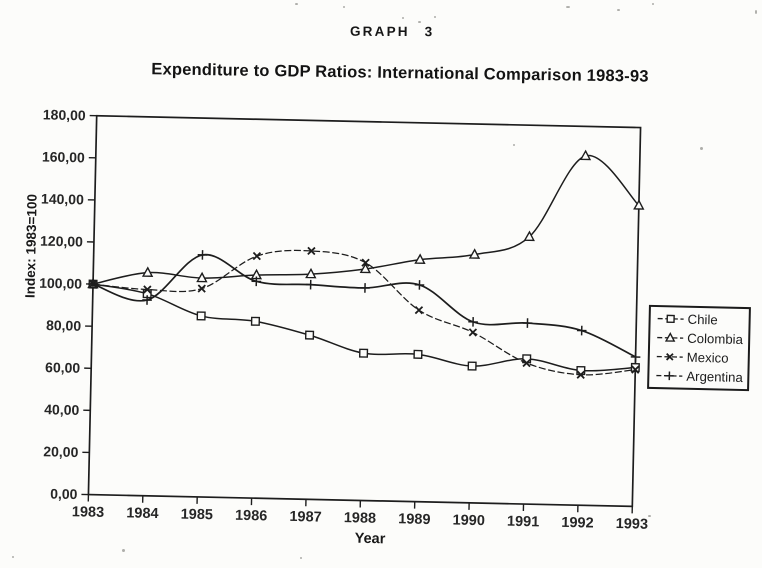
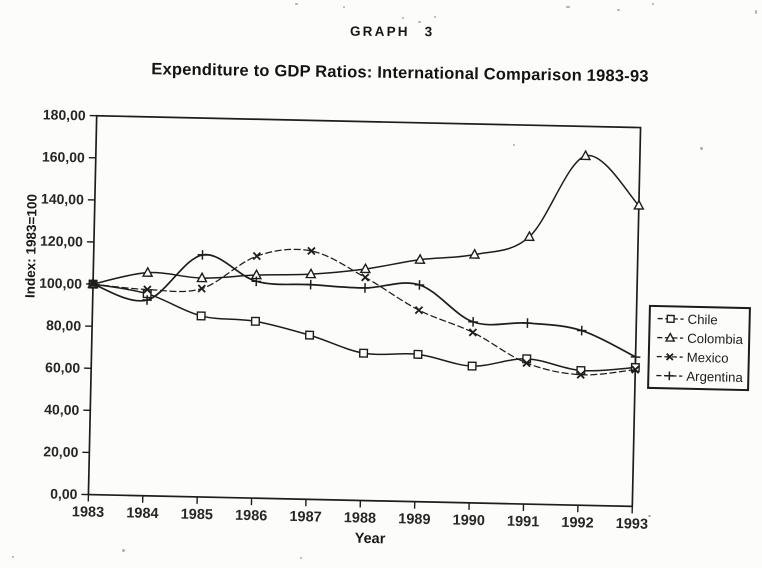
Mexico/1988: 113 -> 106
